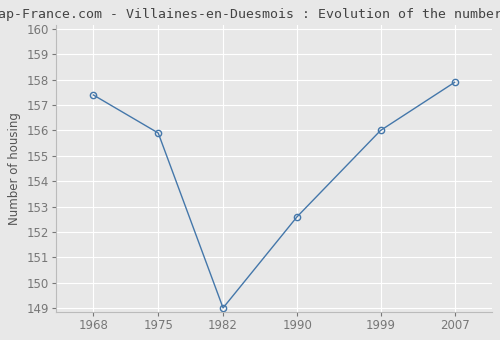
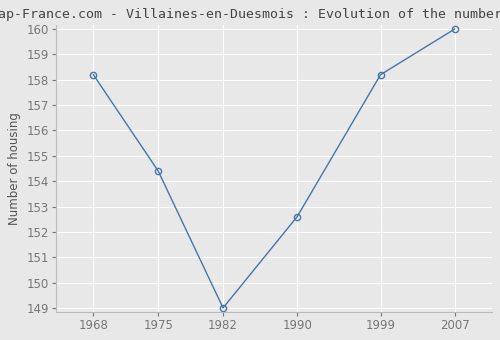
1968: 157.4 -> 158.2
1975: 155.9 -> 154.4
1999: 156.0 -> 158.2
2007: 157.9 -> 160.0
